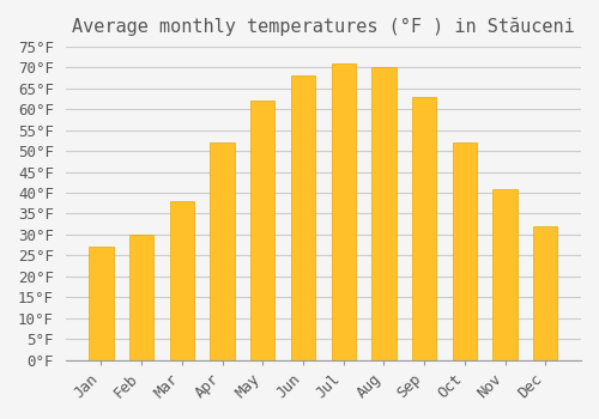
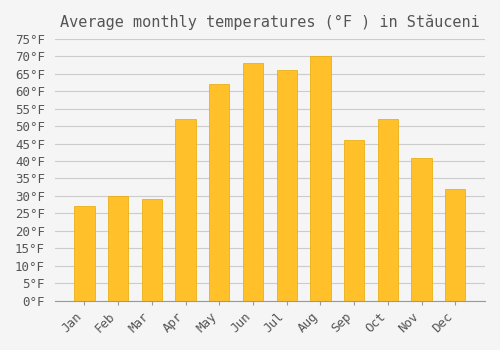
Mar: 38°F -> 29°F
Jul: 71°F -> 66°F
Sep: 63°F -> 46°F
